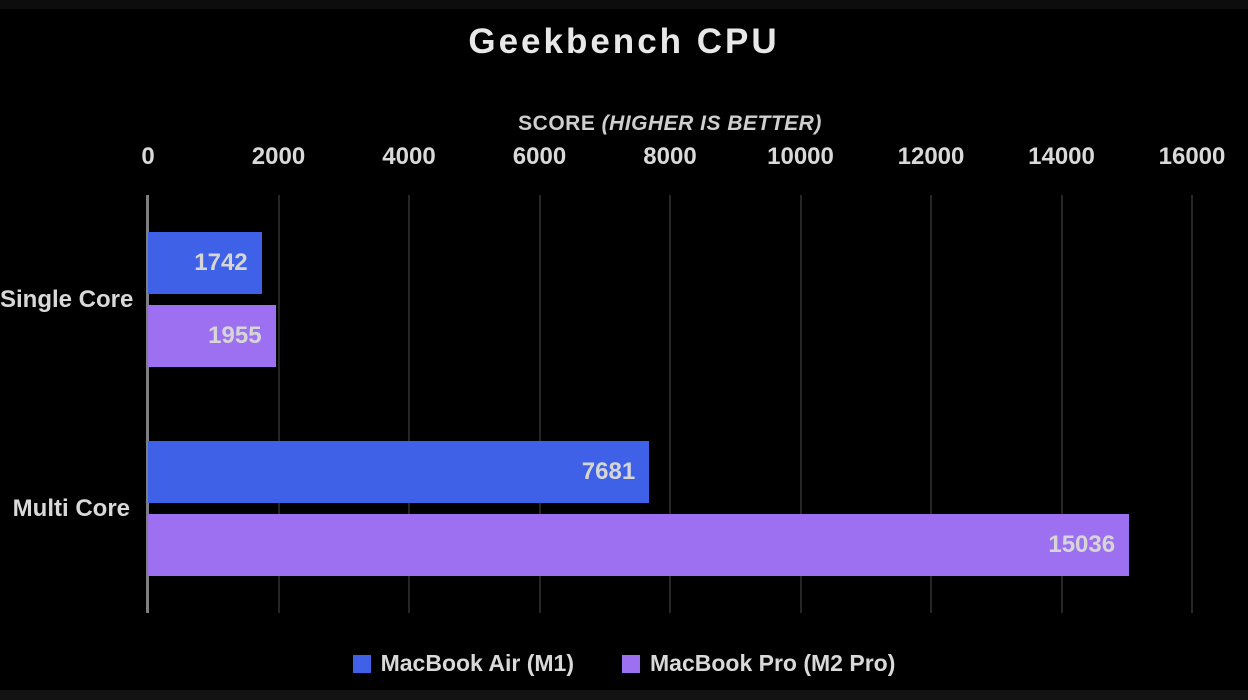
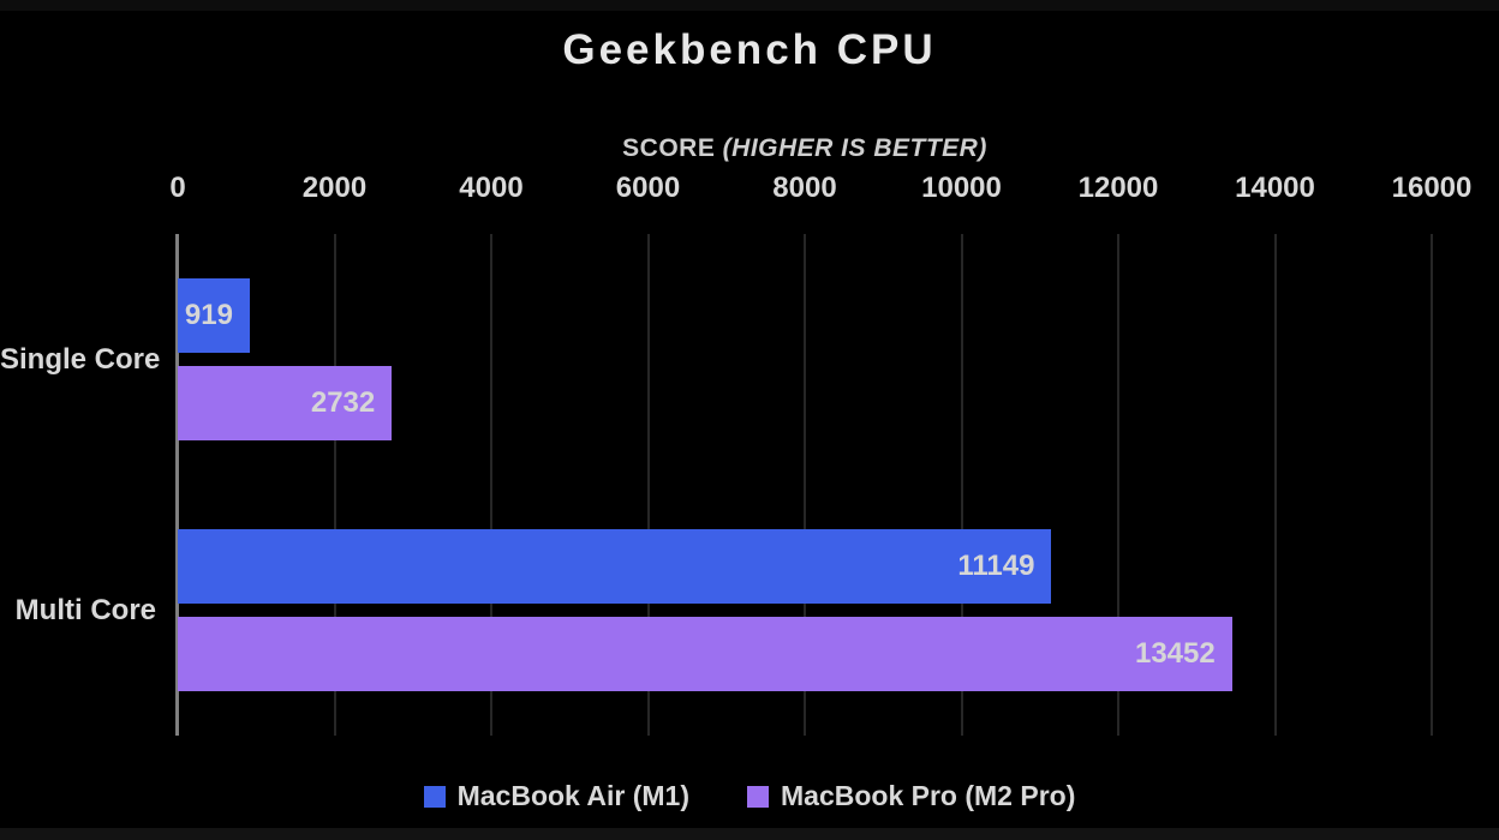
MacBook Air (M1)/Single Core: 1742 -> 919
MacBook Pro (M2 Pro)/Single Core: 1955 -> 2732
MacBook Air (M1)/Multi Core: 7681 -> 11149
MacBook Pro (M2 Pro)/Multi Core: 15036 -> 13452
